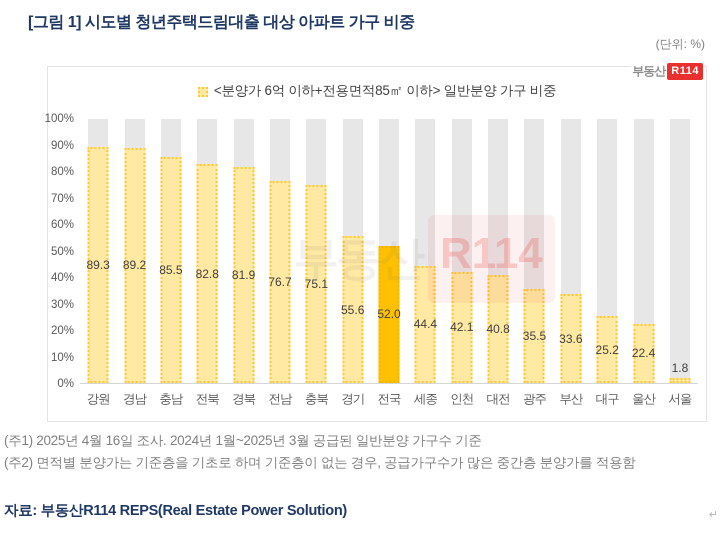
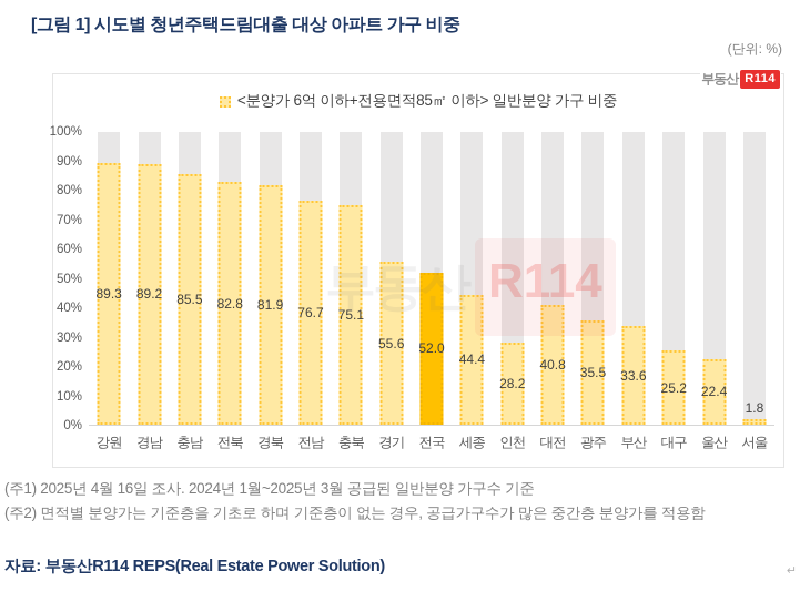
인천: 42.1 -> 28.2
